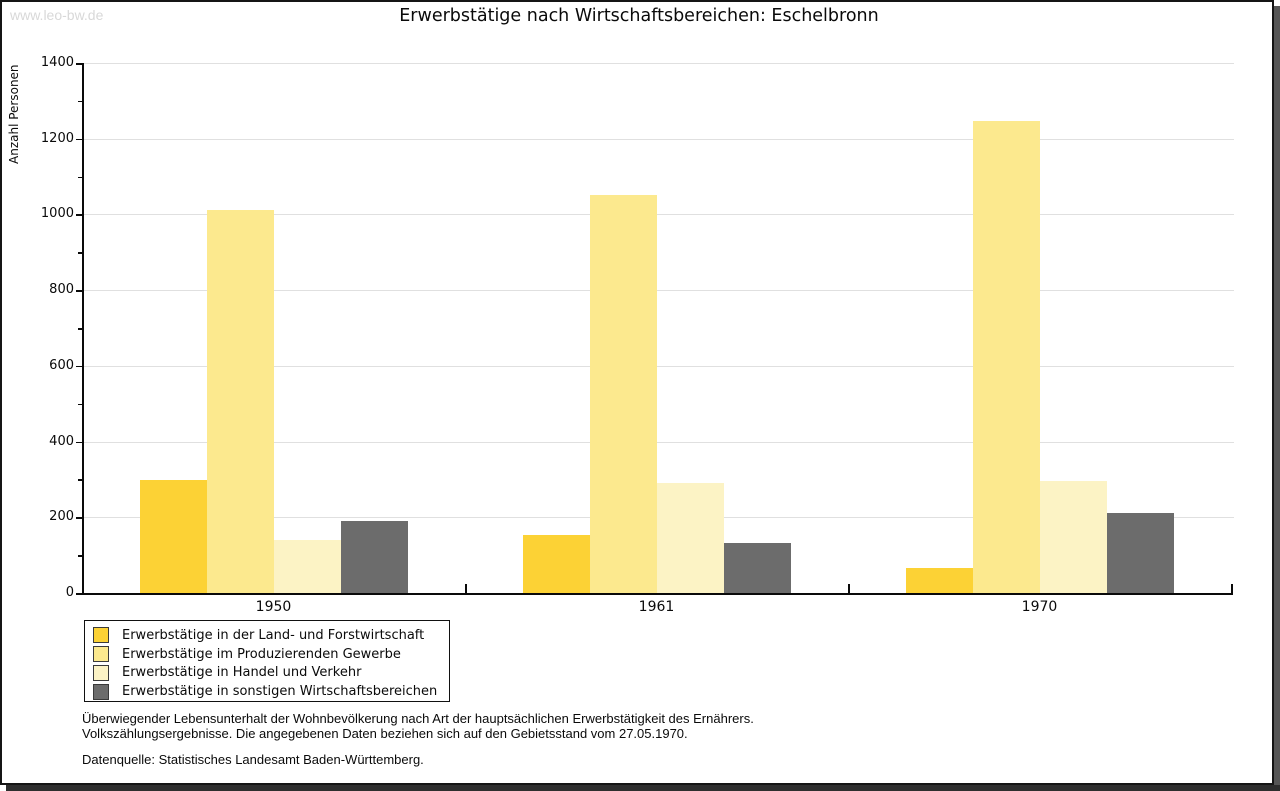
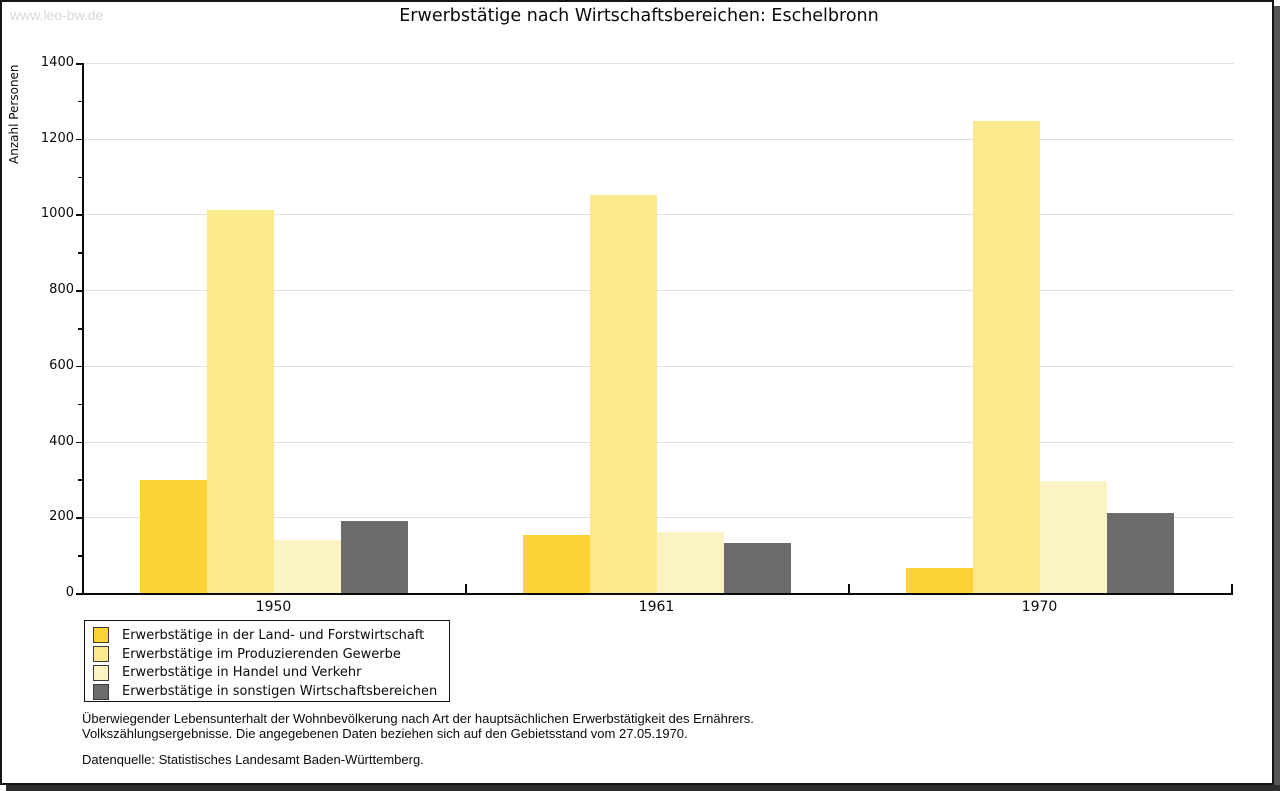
Erwerbstätige in Handel und Verkehr/1961: 290 -> 160
